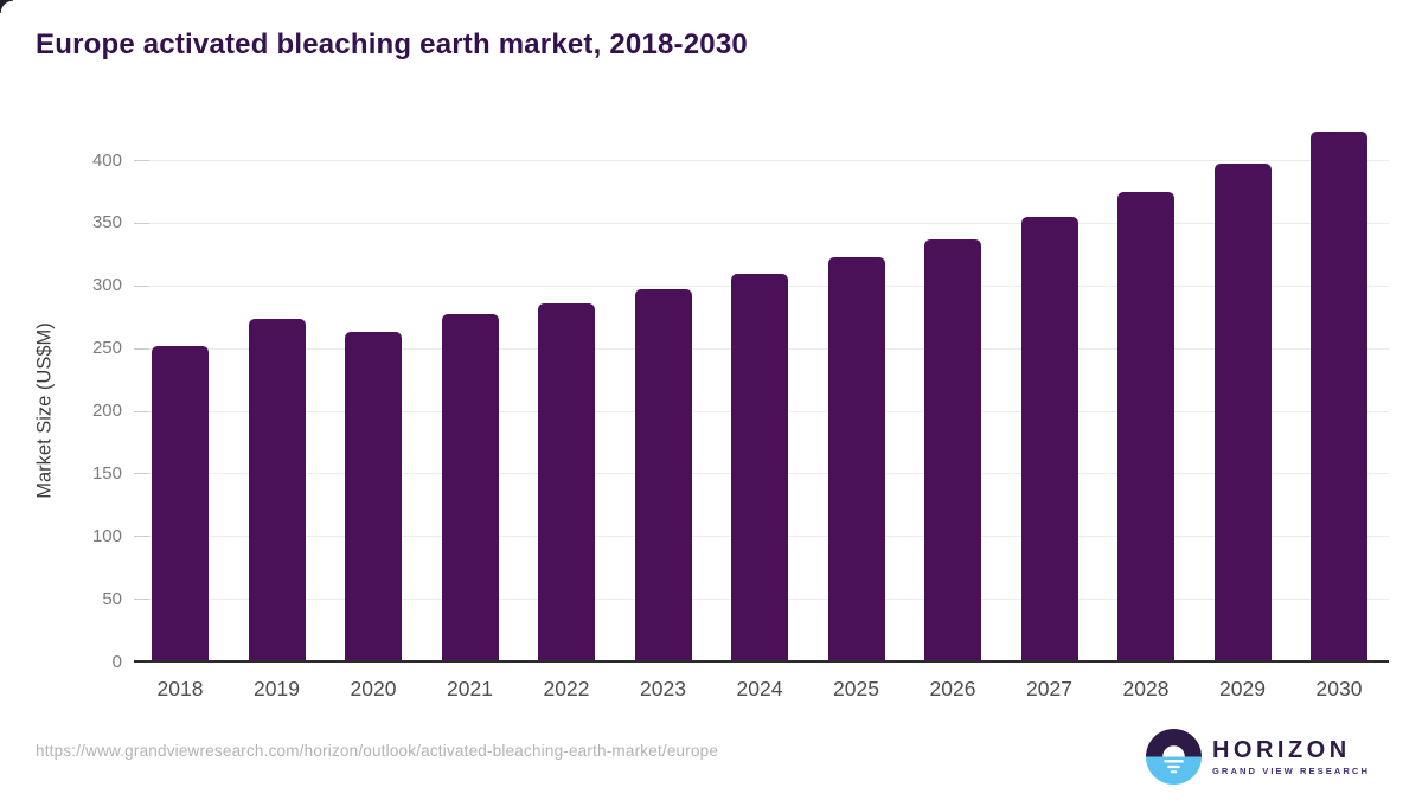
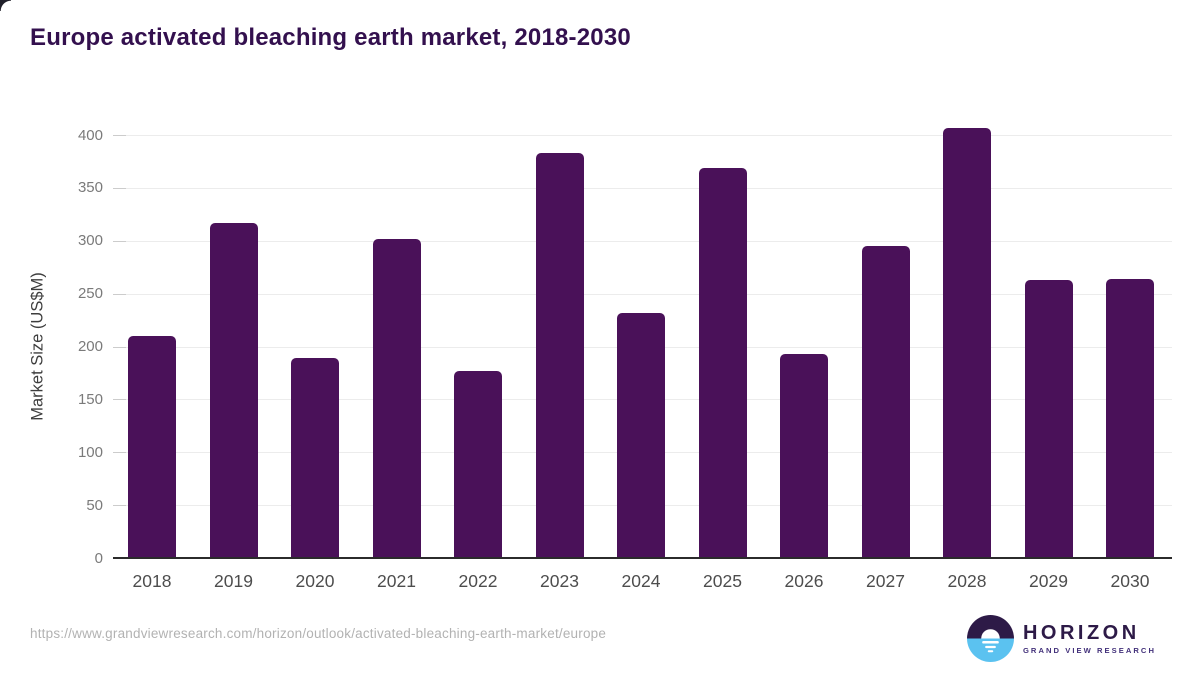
2018: 252 -> 210
2019: 273 -> 317
2020: 263 -> 189
2021: 277 -> 302
2022: 286 -> 177
2023: 297 -> 383
2024: 309 -> 232
2025: 322 -> 369
2026: 337 -> 193
2027: 355 -> 295
2028: 374 -> 407
2029: 397 -> 263
2030: 423 -> 264
